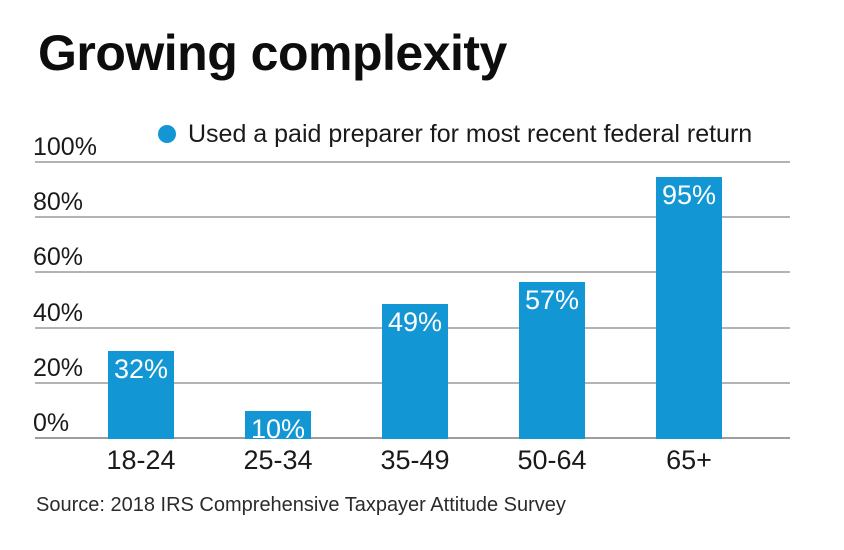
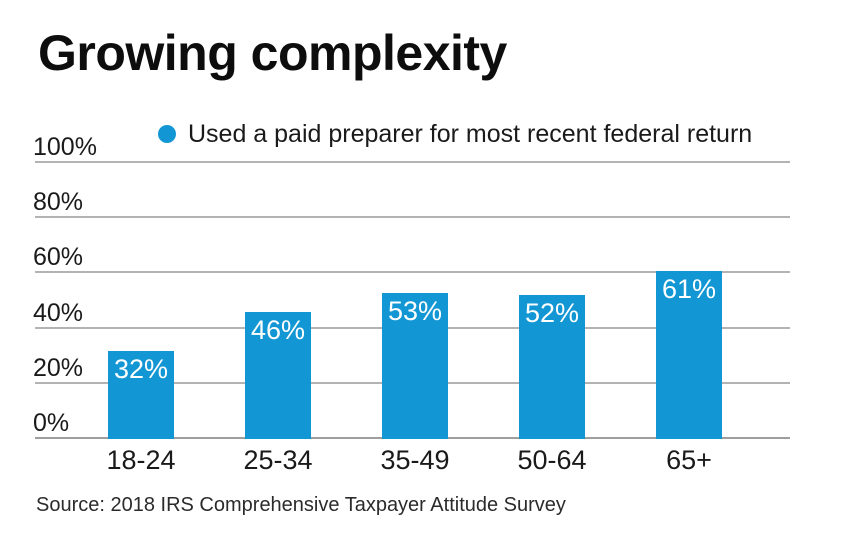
25-34: 10% -> 46%
35-49: 49% -> 53%
50-64: 57% -> 52%
65+: 95% -> 61%
